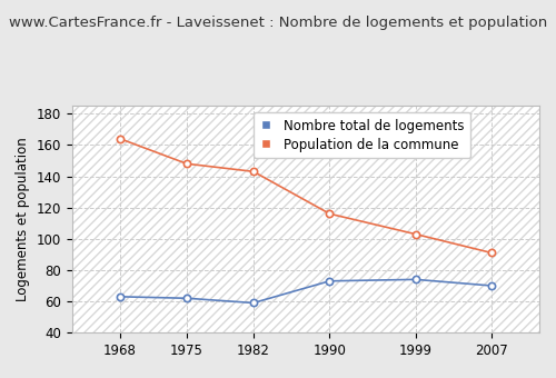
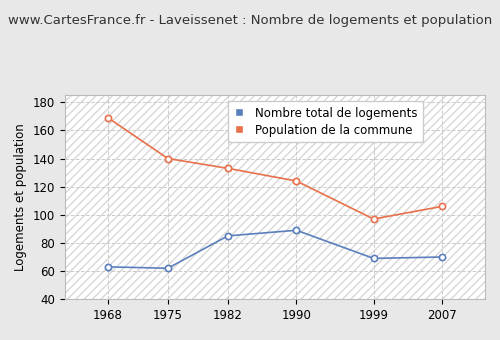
Population de la commune/1968: 164 -> 169
Population de la commune/1975: 148 -> 140
Nombre total de logements/1982: 59 -> 85
Population de la commune/1982: 143 -> 133
Nombre total de logements/1990: 73 -> 89
Population de la commune/1990: 116 -> 124
Nombre total de logements/1999: 74 -> 69
Population de la commune/1999: 103 -> 97
Population de la commune/2007: 91 -> 106
